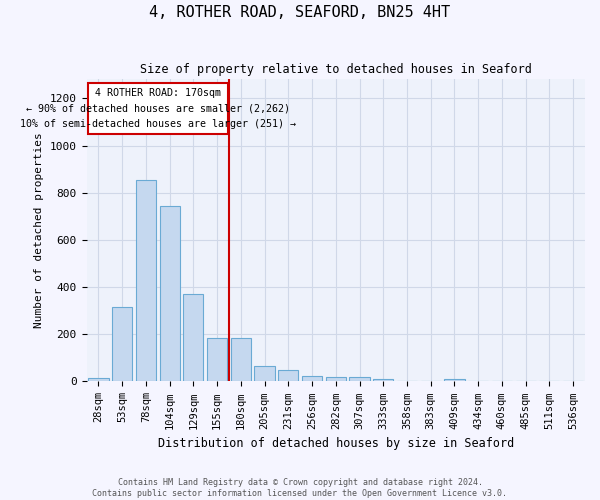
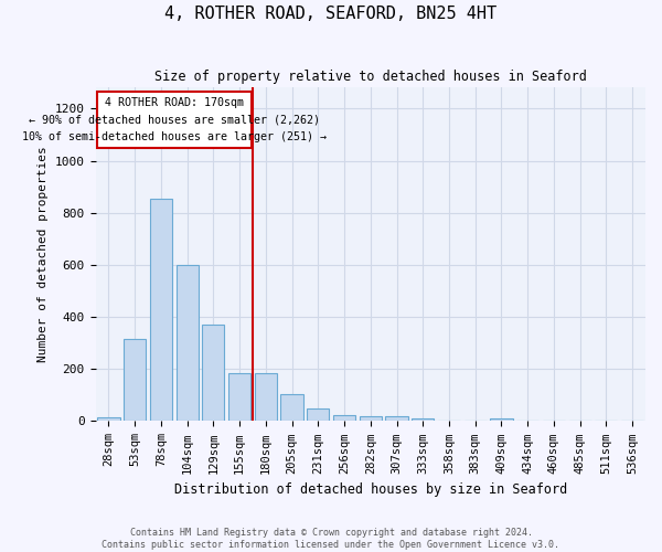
104sqm: 745 -> 600
205sqm: 65 -> 105
